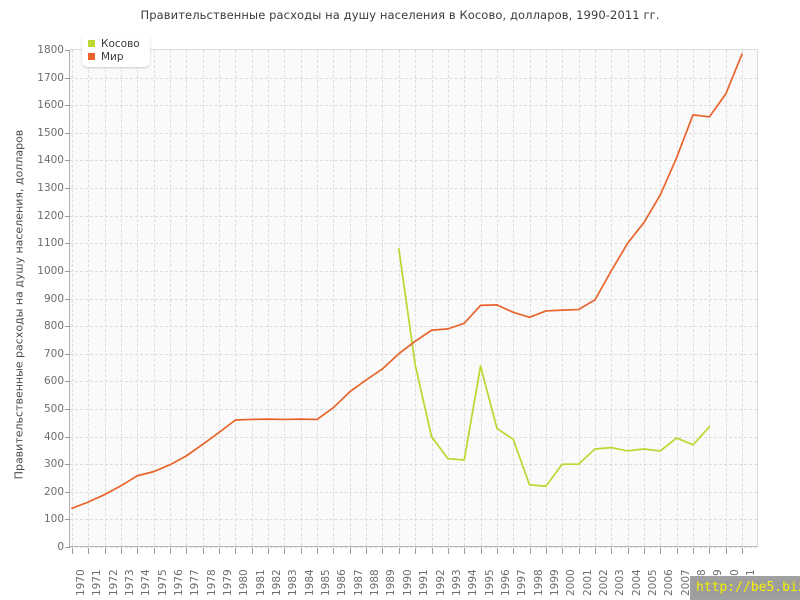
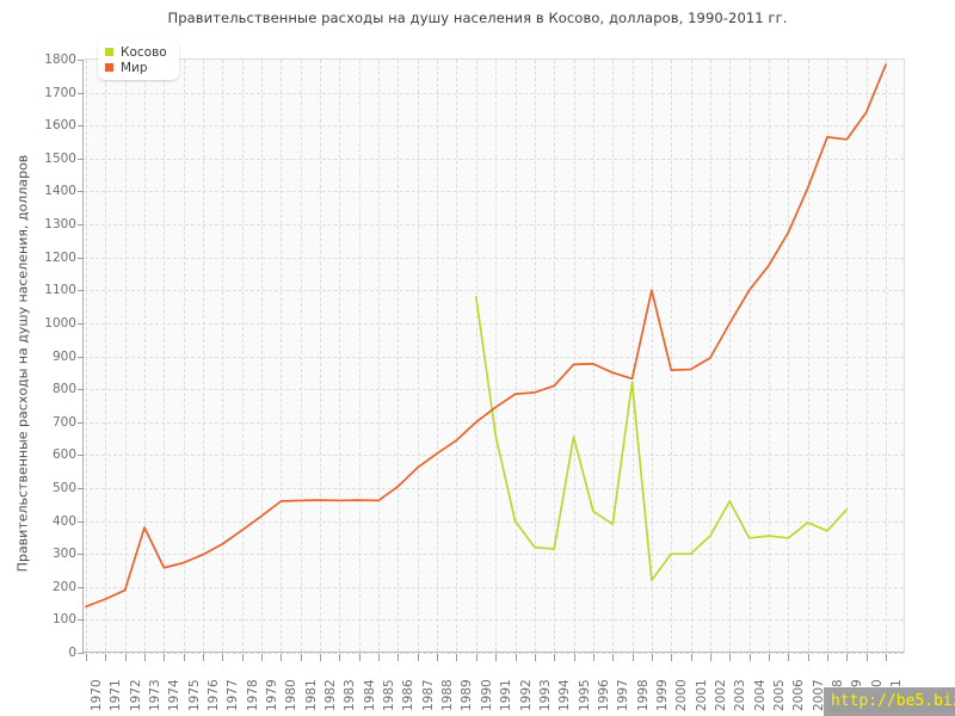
Мир/1973: 220 -> 380
Косово/1998: 220 -> 820
Мир/1999: 860 -> 1100
Косово/2003: 360 -> 460
